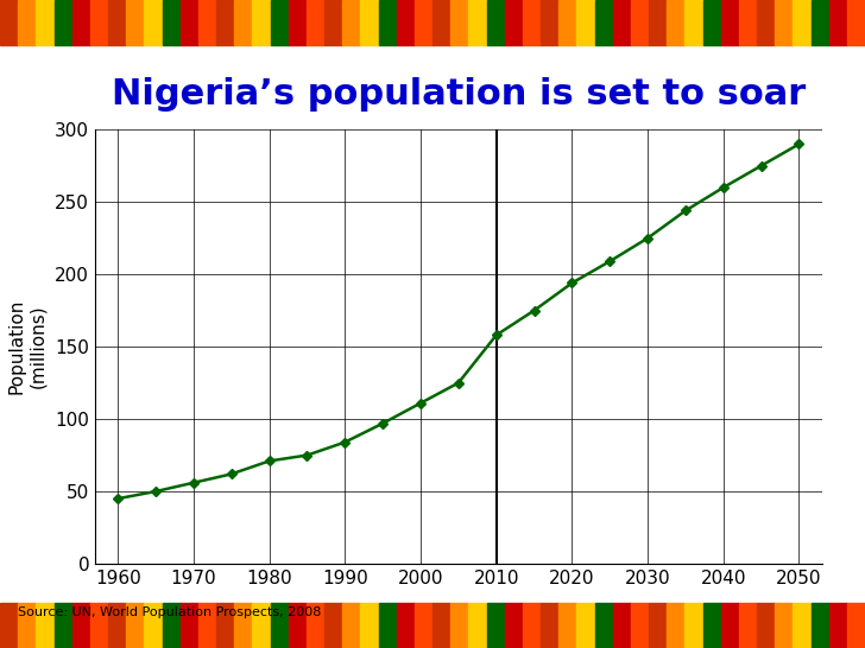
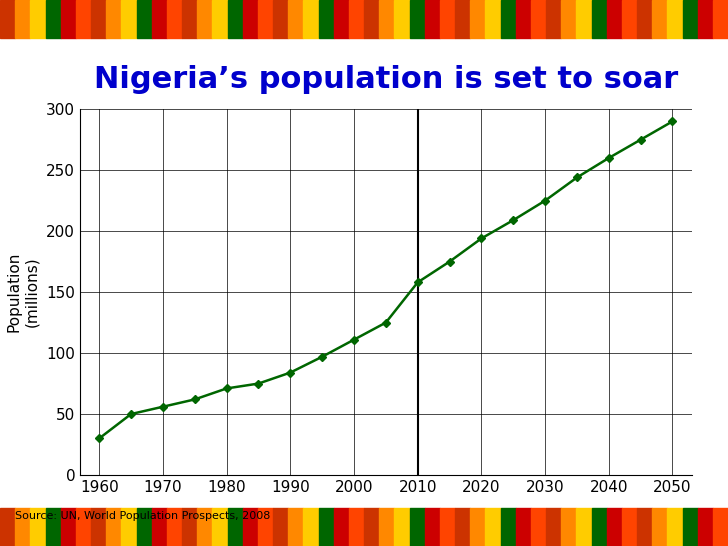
1960: 45 -> 30
